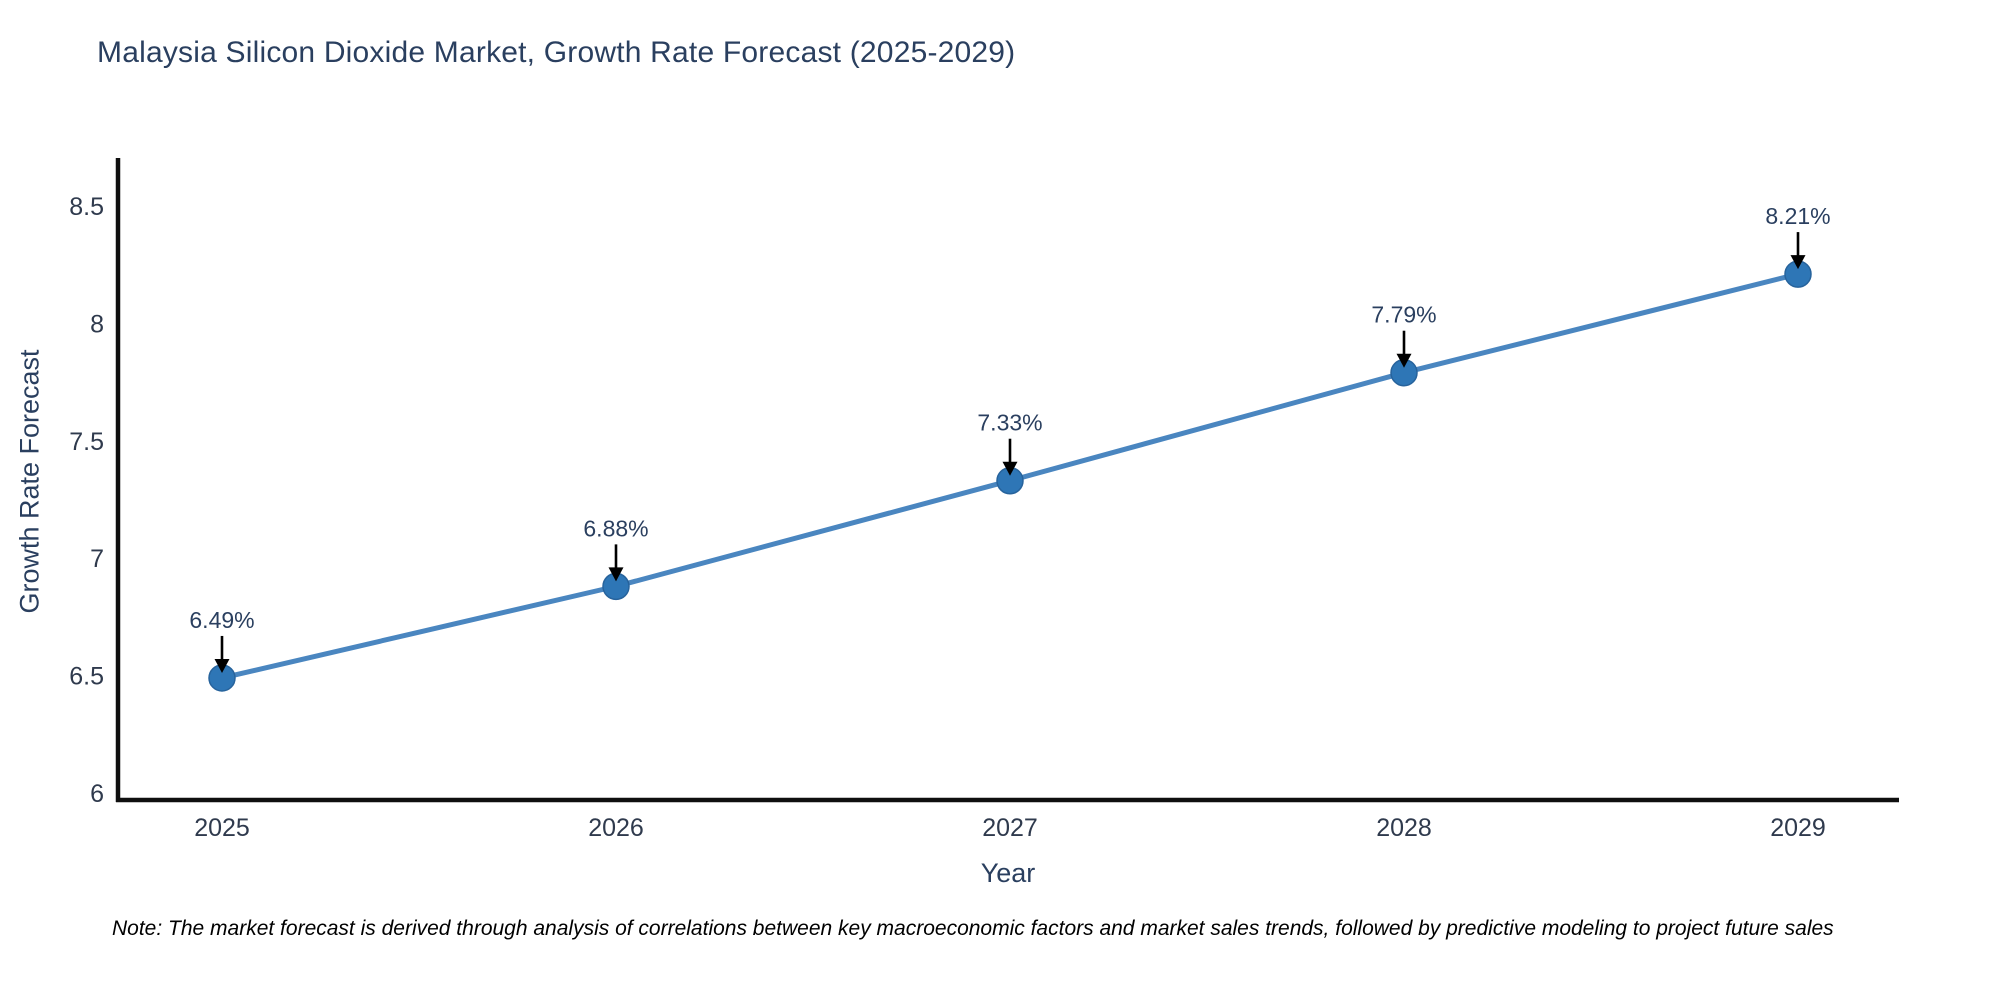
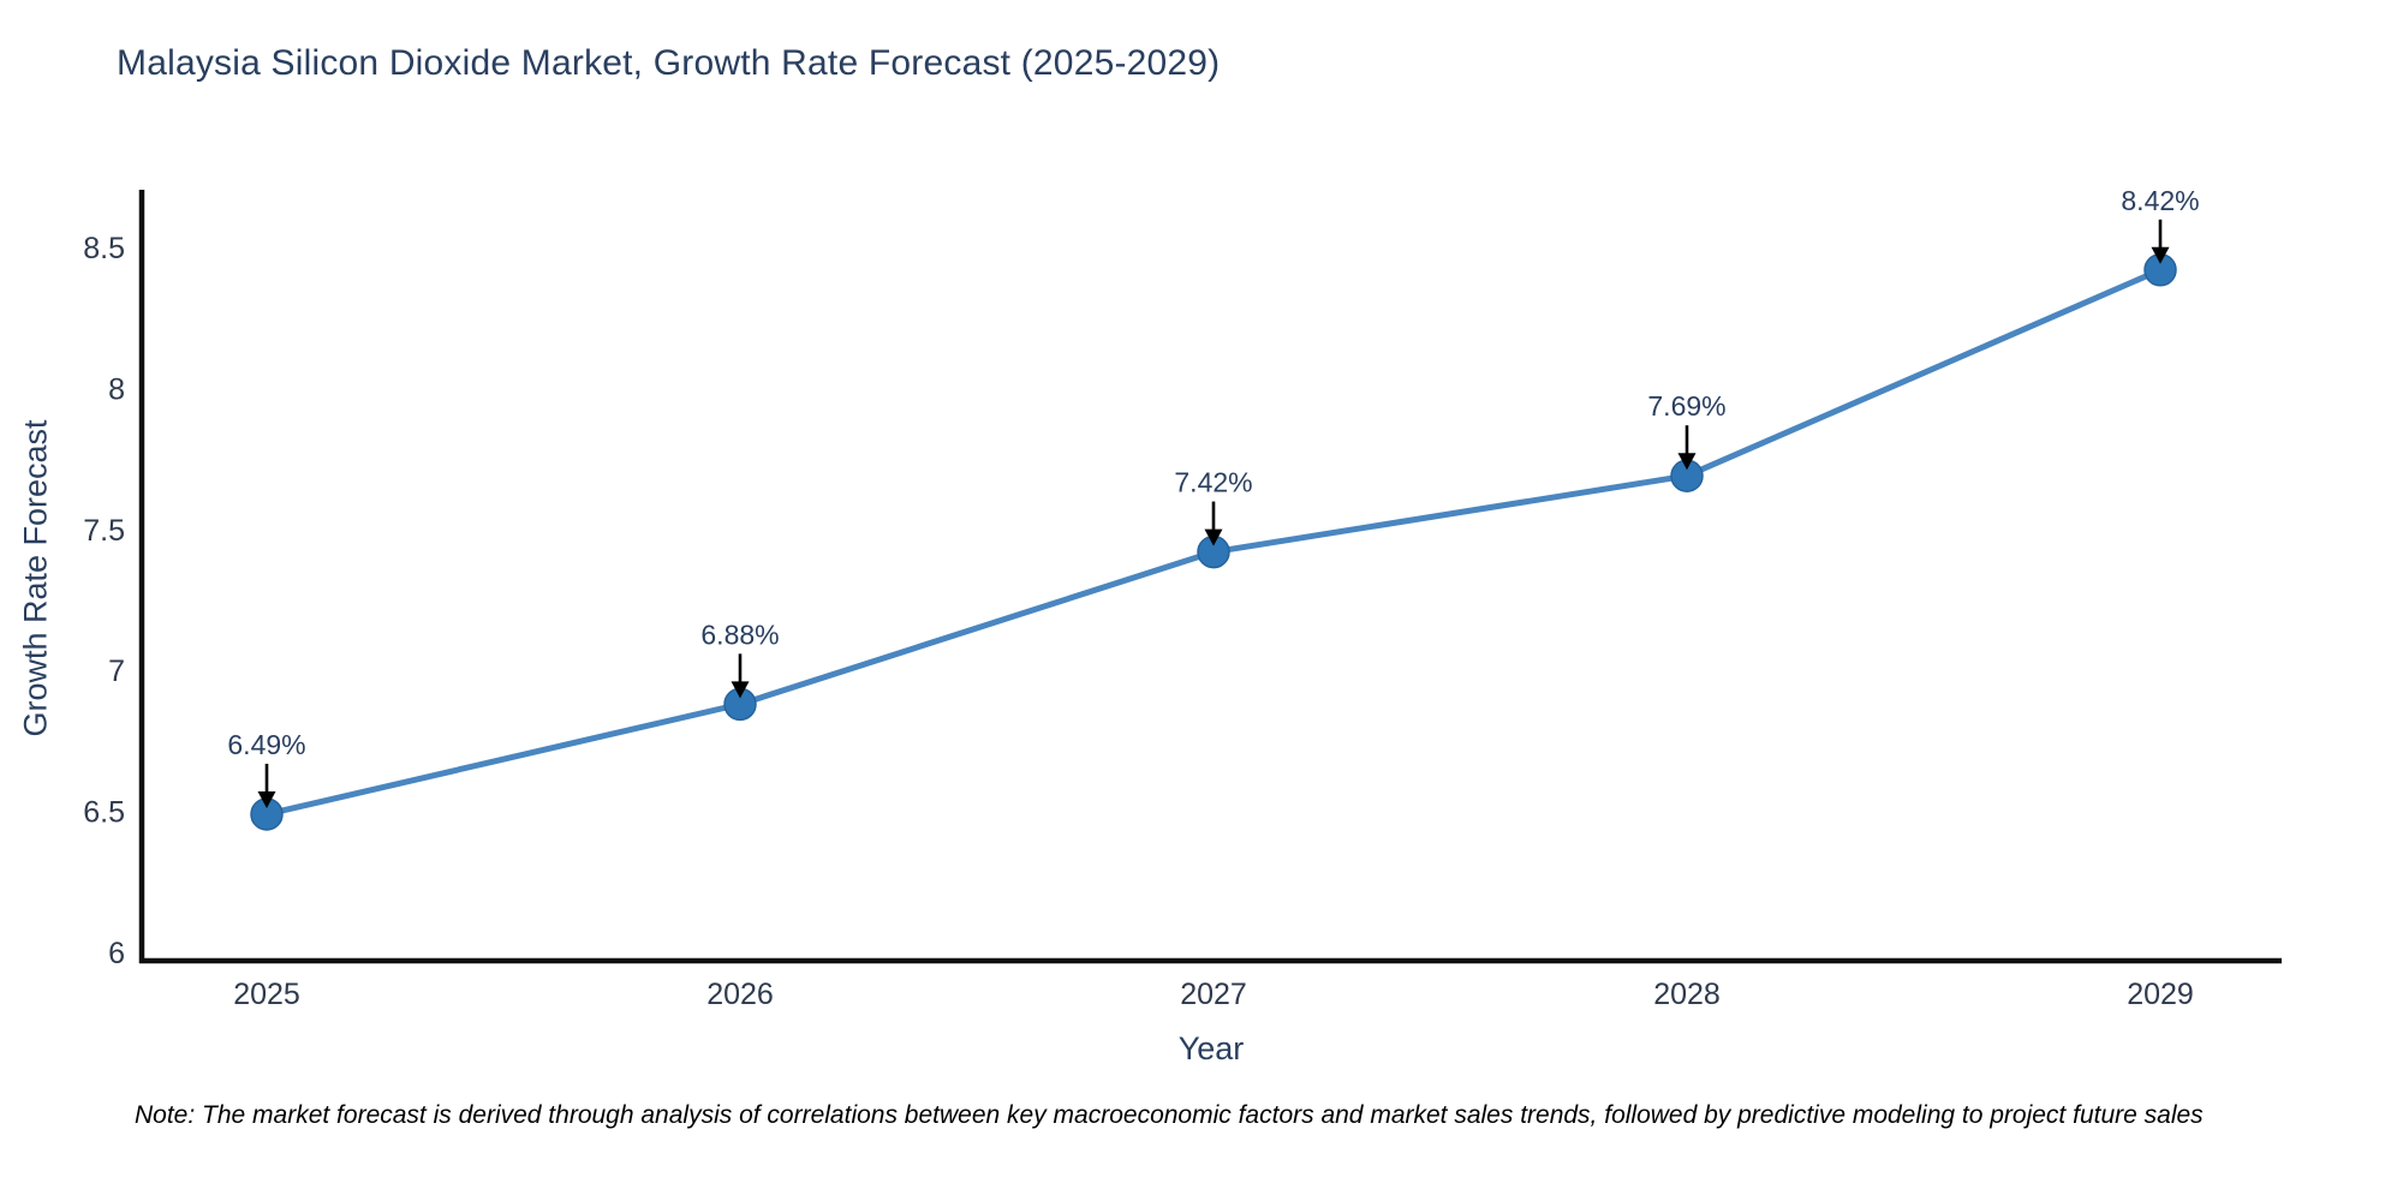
2027: 7.33% -> 7.42%
2028: 7.79% -> 7.69%
2029: 8.21% -> 8.42%
